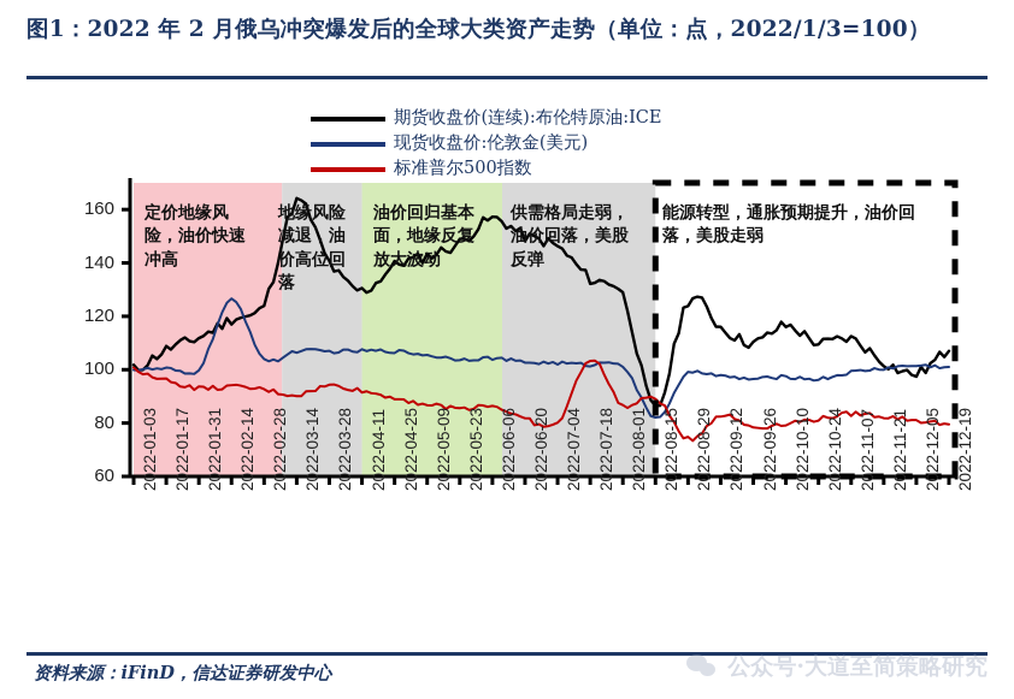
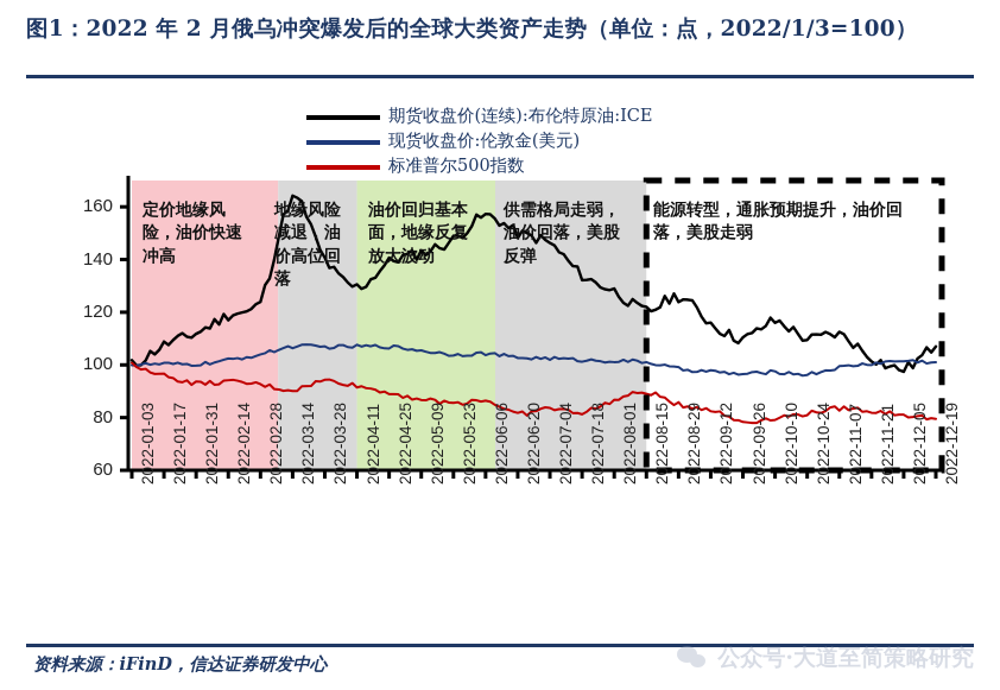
现货收盘价:伦敦金(美元)/2022-02-14: 126 -> 102
标准普尔500指数/2022-07-04: 80 -> 84
标准普尔500指数/2022-07-18: 104 -> 82
期货收盘价(连续):布伦特原油:ICE/2022-08-15: 85 -> 120
现货收盘价:伦敦金(美元)/2022-08-15: 82 -> 101
标准普尔500指数/2022-08-29: 74 -> 85
